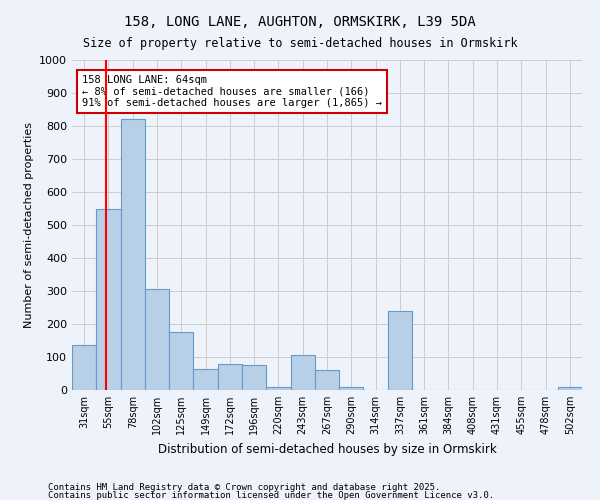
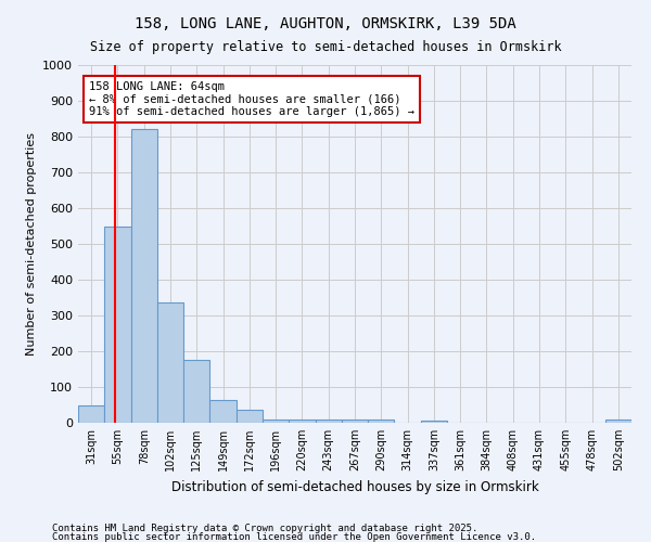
31sqm: 135 -> 50
102sqm: 305 -> 335
172sqm: 80 -> 35
196sqm: 75 -> 10
243sqm: 105 -> 10
267sqm: 60 -> 10
337sqm: 240 -> 5
